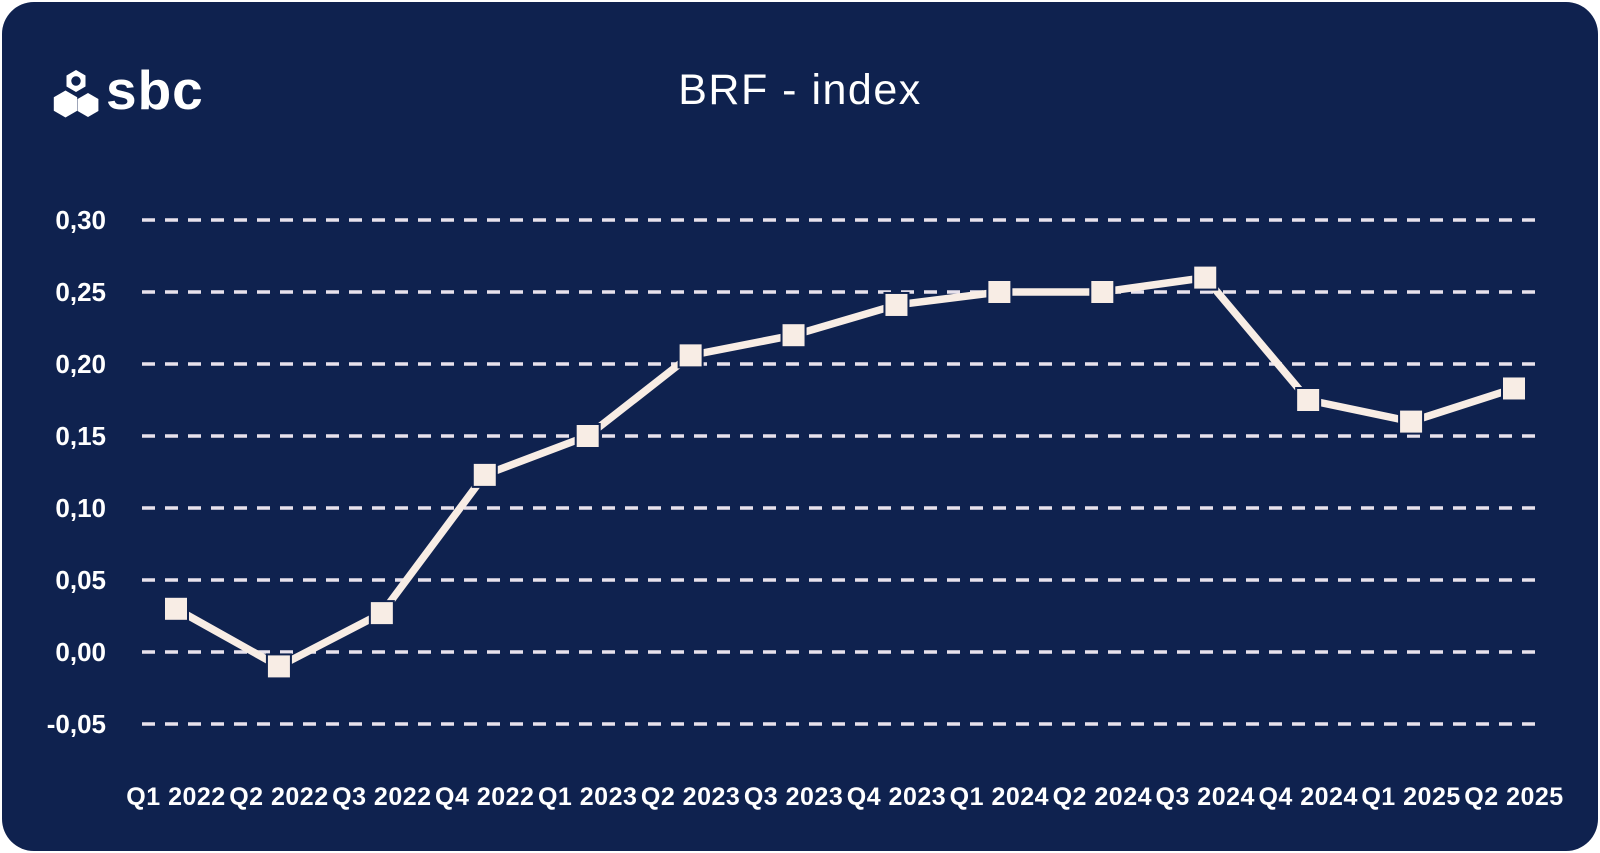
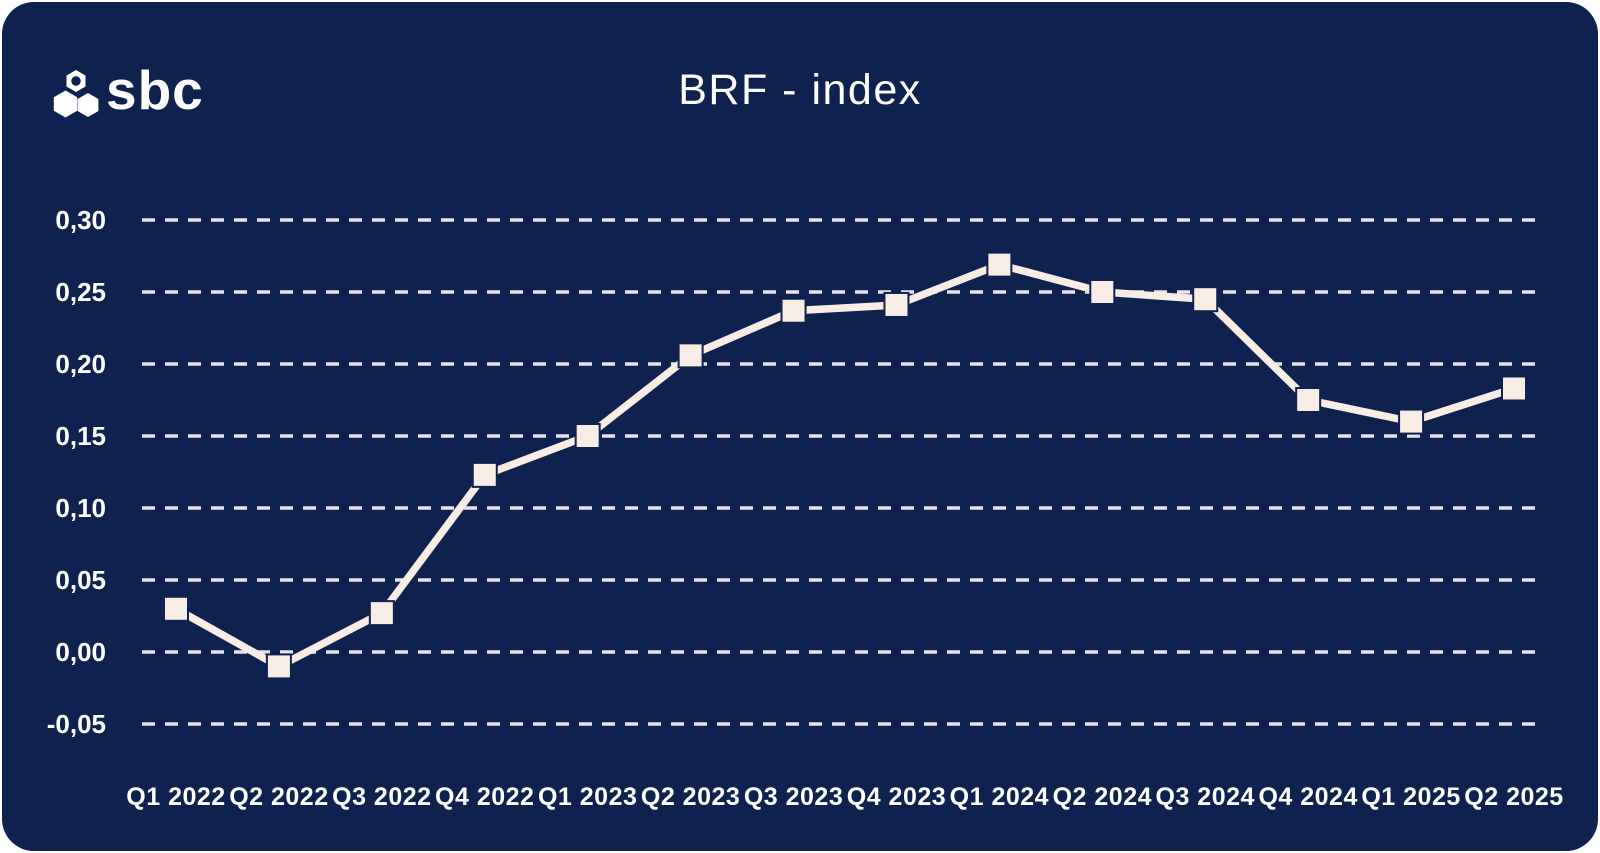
Q3 2023: 0,22 -> 0,24
Q1 2024: 0,25 -> 0,27
Q3 2024: 0,26 -> 0,24
